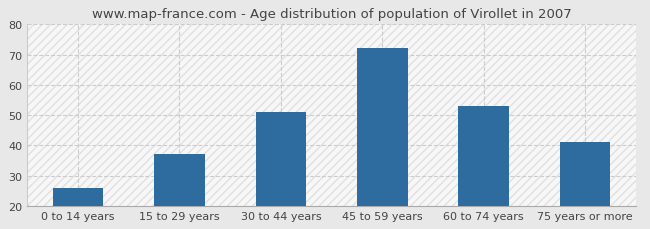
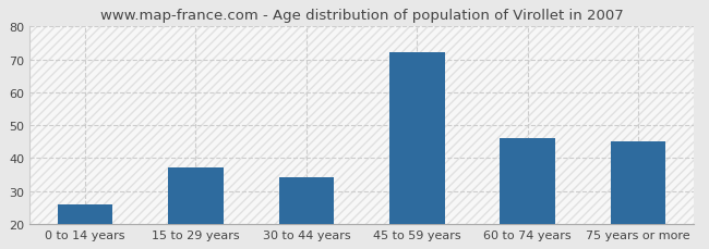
30 to 44 years: 51 -> 34
60 to 74 years: 53 -> 46
75 years or more: 41 -> 45
